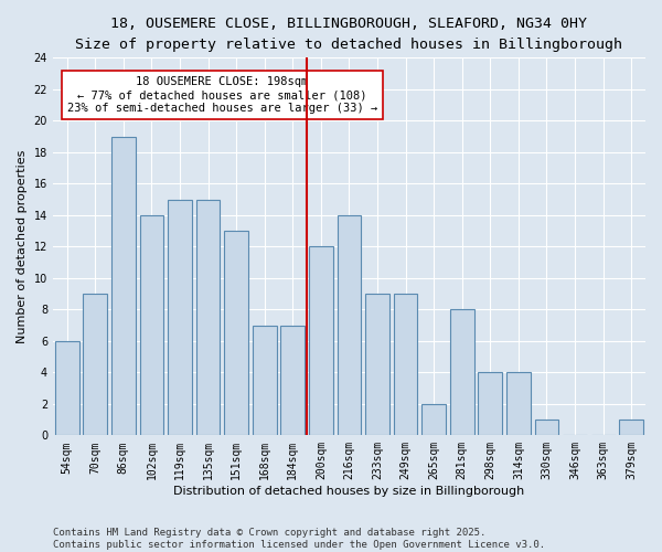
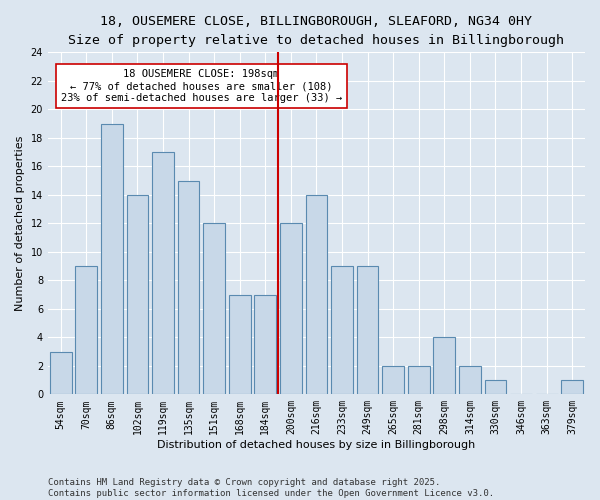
54sqm: 6 -> 3
119sqm: 15 -> 17
151sqm: 13 -> 12
281sqm: 8 -> 2
314sqm: 4 -> 2
